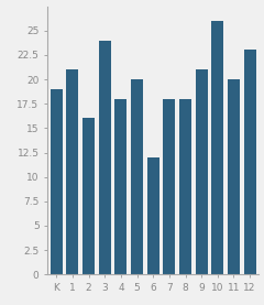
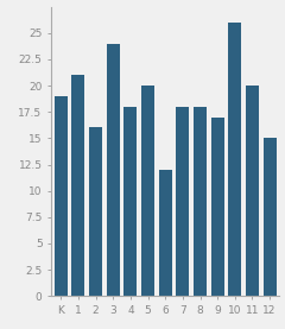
9: 21 -> 17
12: 23 -> 15
